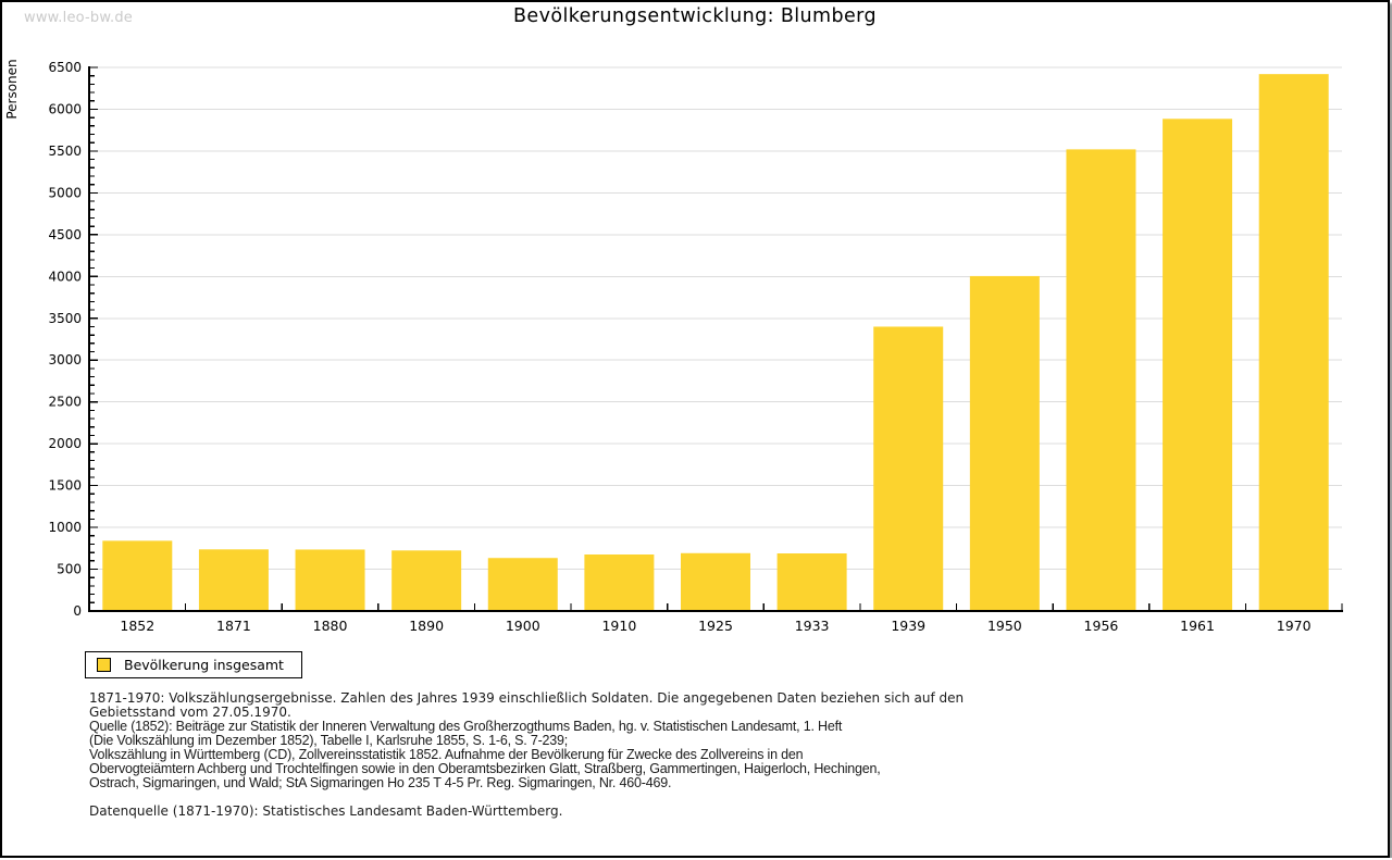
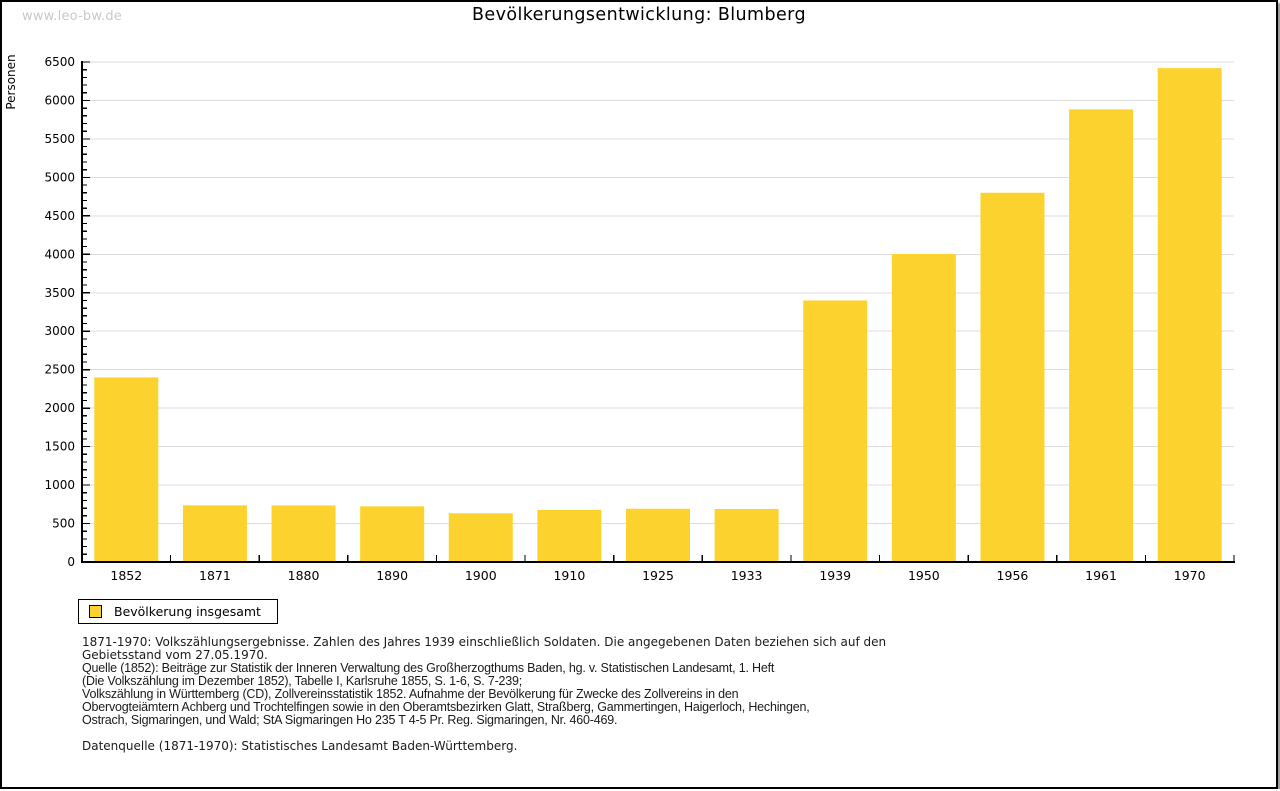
1852: 800 -> 2400
1956: 5500 -> 4800
